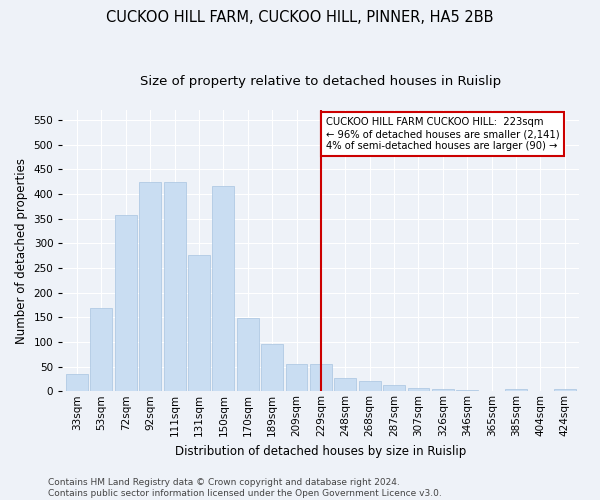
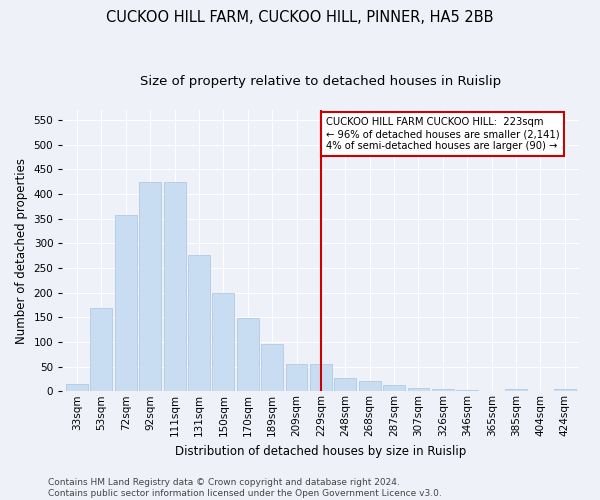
33sqm: 35 -> 14
150sqm: 415 -> 200
